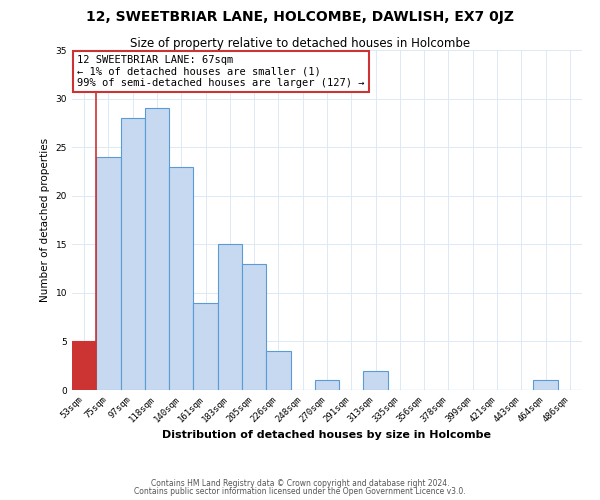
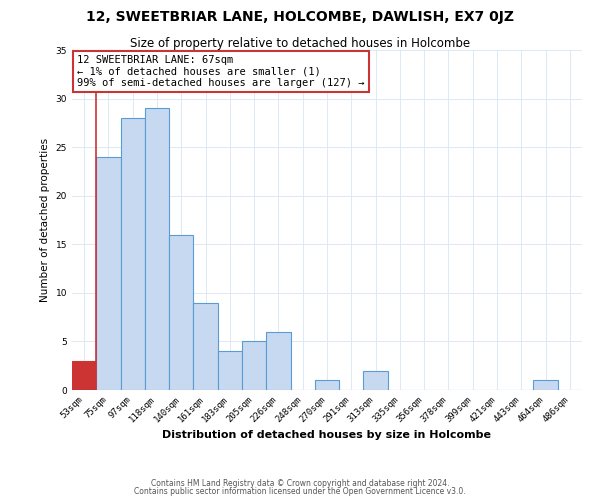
53sqm: 5 -> 3
140sqm: 23 -> 16
183sqm: 15 -> 4
205sqm: 13 -> 5
226sqm: 4 -> 6
